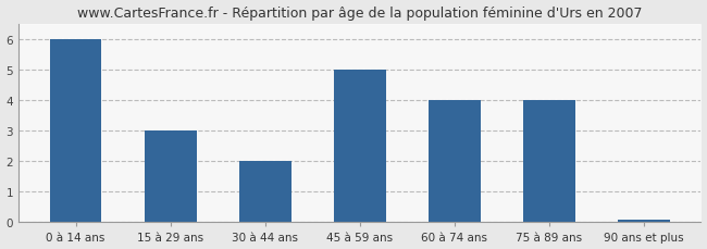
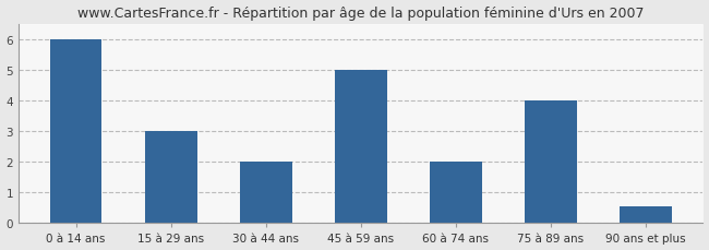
60 à 74 ans: 4.00 -> 2.00
90 ans et plus: 0.07 -> 0.55
